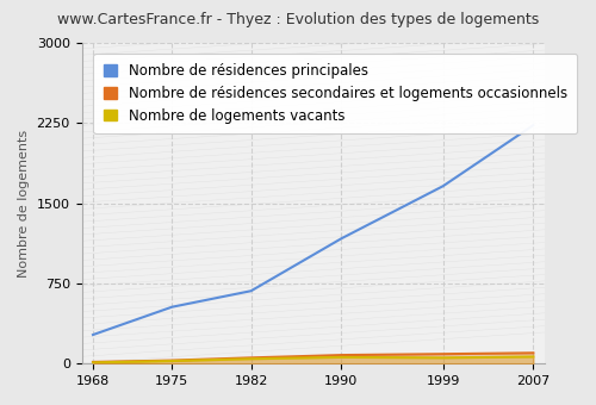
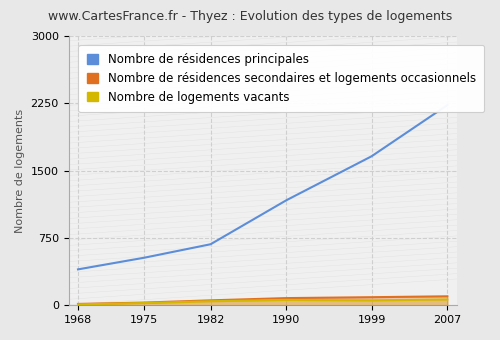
Nombre de résidences principales/1968: 270 -> 400
